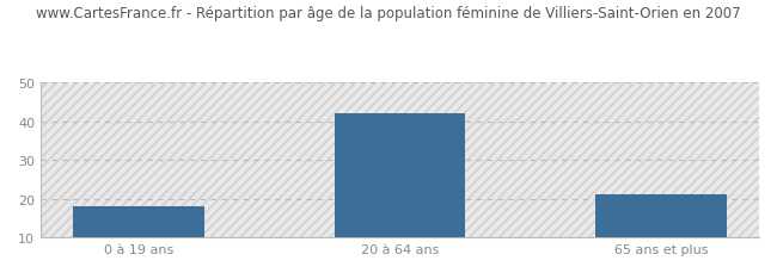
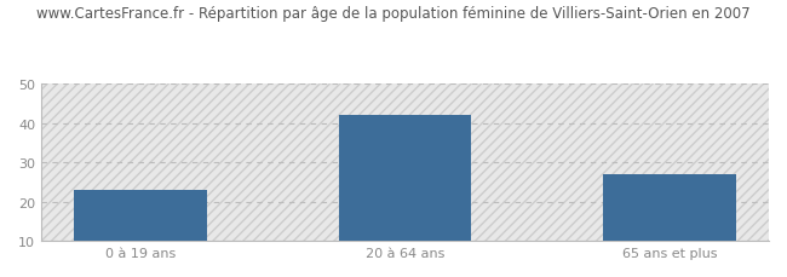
0 à 19 ans: 18 -> 23
65 ans et plus: 21 -> 27
